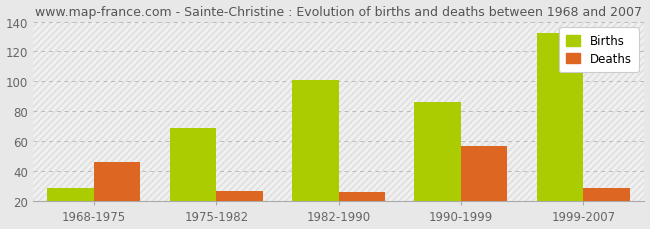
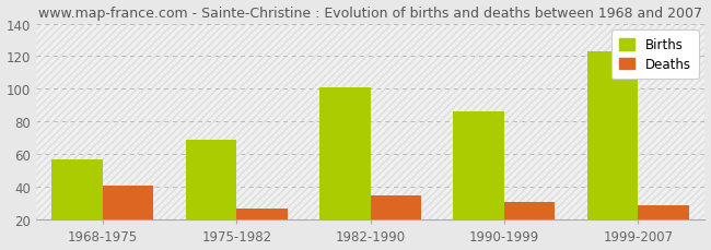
Births/1968-1975: 29 -> 57
Deaths/1968-1975: 46 -> 41
Deaths/1982-1990: 26 -> 35
Deaths/1990-1999: 57 -> 31
Births/1999-2007: 132 -> 123
